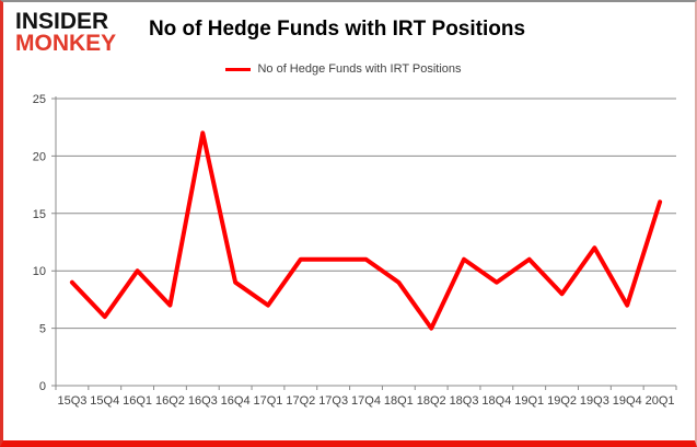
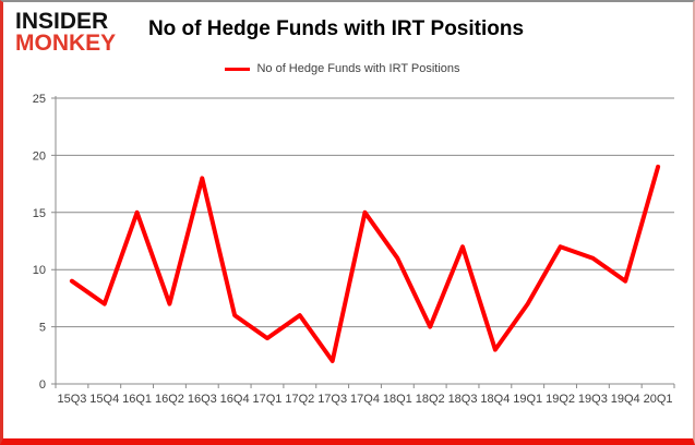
15Q4: 6 -> 7
16Q1: 10 -> 15
16Q3: 22 -> 18
16Q4: 9 -> 6
17Q1: 7 -> 4
17Q2: 11 -> 6
17Q3: 11 -> 2
17Q4: 11 -> 15
18Q1: 9 -> 11
18Q3: 11 -> 12
18Q4: 9 -> 3
19Q1: 11 -> 7
19Q2: 8 -> 12
19Q3: 12 -> 11
19Q4: 7 -> 9
20Q1: 16 -> 19
